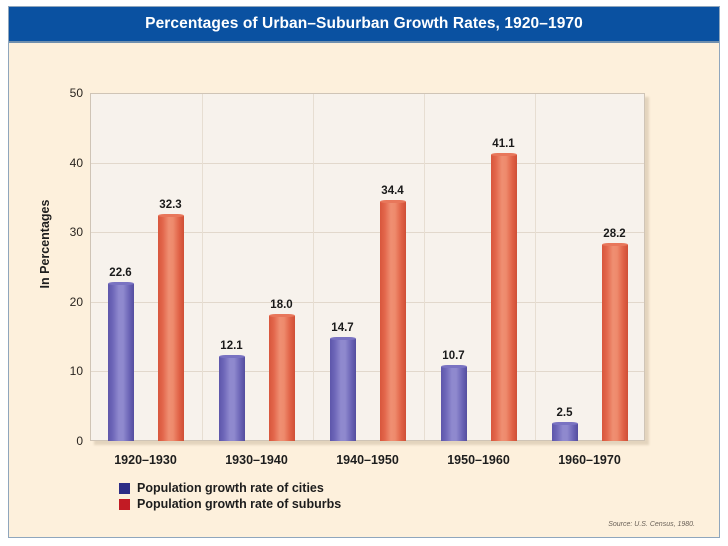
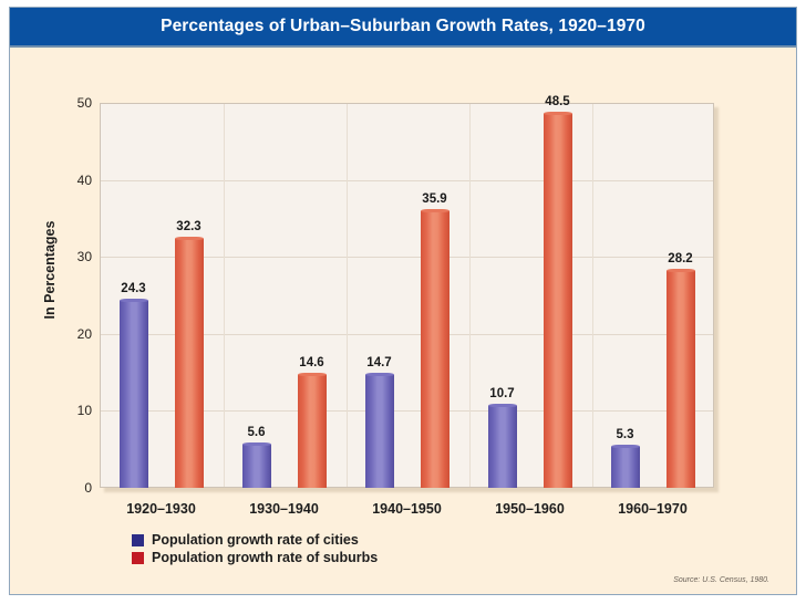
Population growth rate of cities/1920–1930: 22.6 -> 24.3
Population growth rate of cities/1930–1940: 12.1 -> 5.6
Population growth rate of suburbs/1930–1940: 18.0 -> 14.6
Population growth rate of suburbs/1940–1950: 34.4 -> 35.9
Population growth rate of suburbs/1950–1960: 41.1 -> 48.5
Population growth rate of cities/1960–1970: 2.5 -> 5.3
